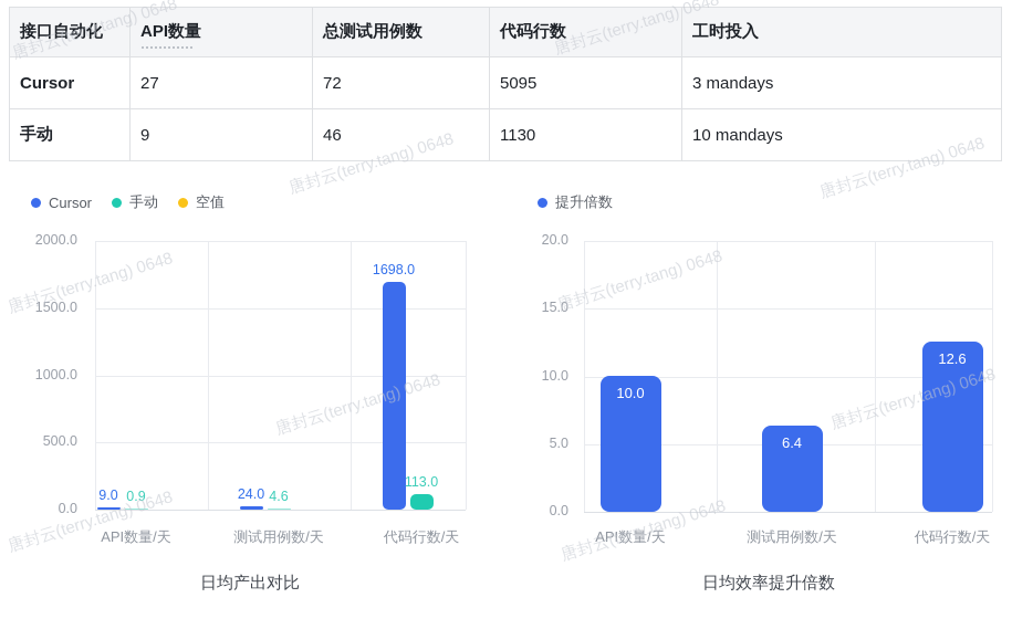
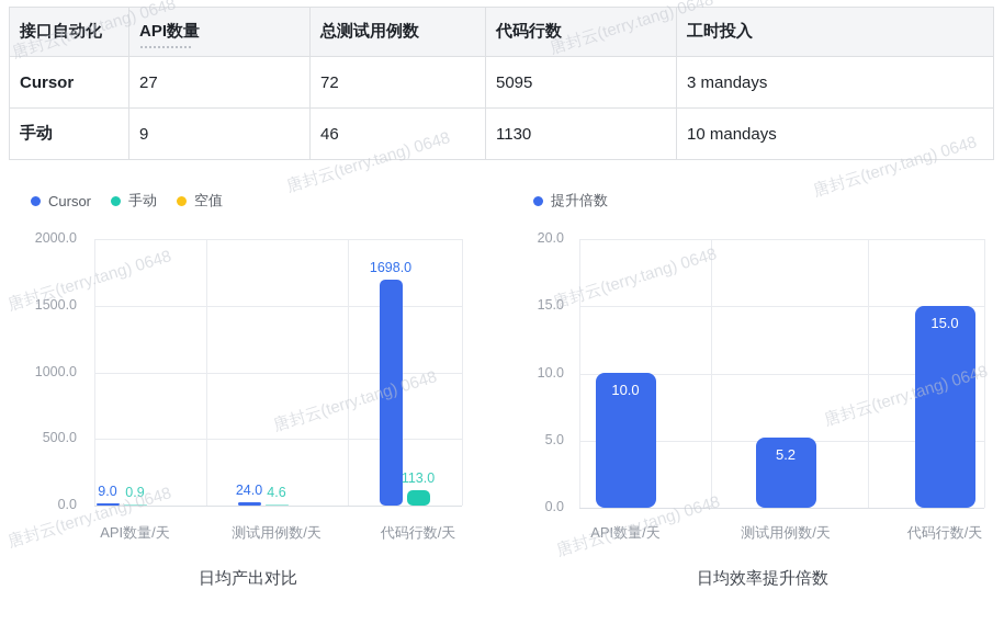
日均效率提升倍数/测试用例数/天: 6.4 -> 5.2
日均效率提升倍数/代码行数/天: 12.6 -> 15.0
